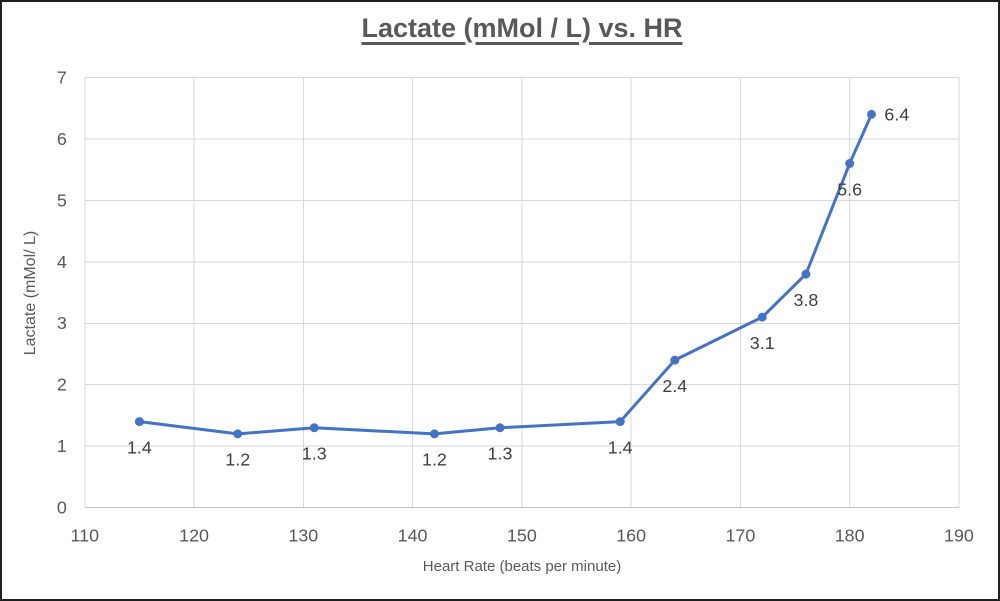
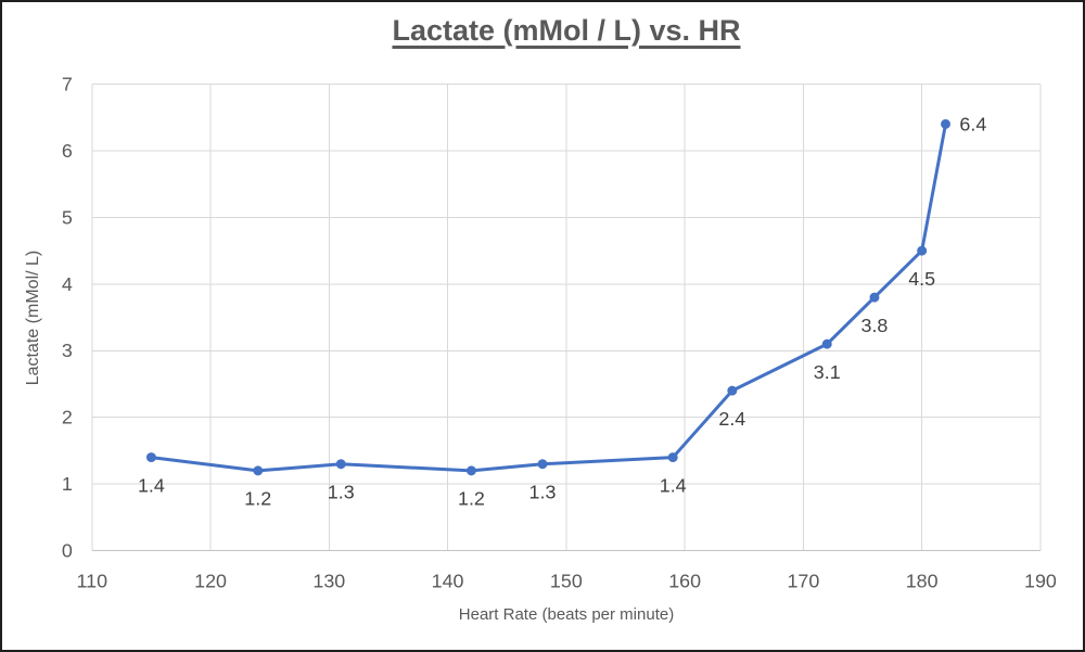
180: 5.6 -> 4.5
